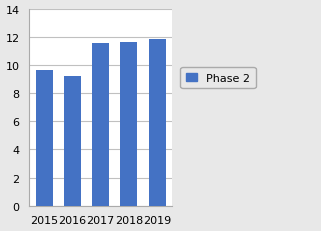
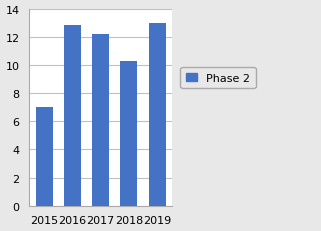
2015: 9.7 -> 7.0
2016: 9.2 -> 12.8
2017: 11.6 -> 12.2
2018: 11.7 -> 10.3
2019: 11.8 -> 13.0
